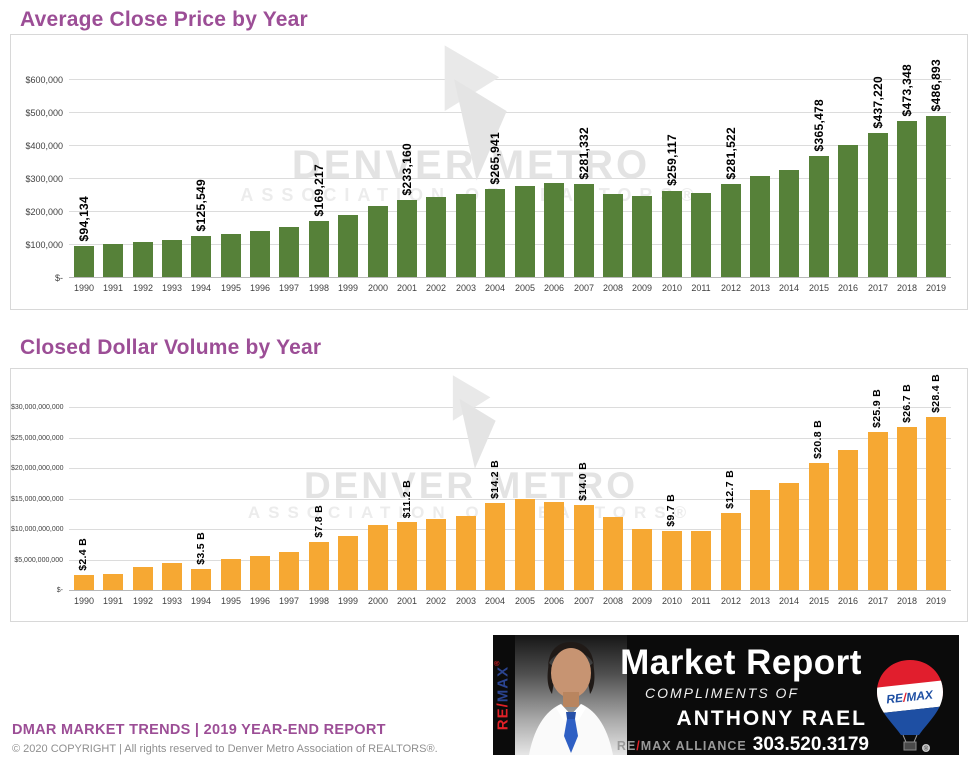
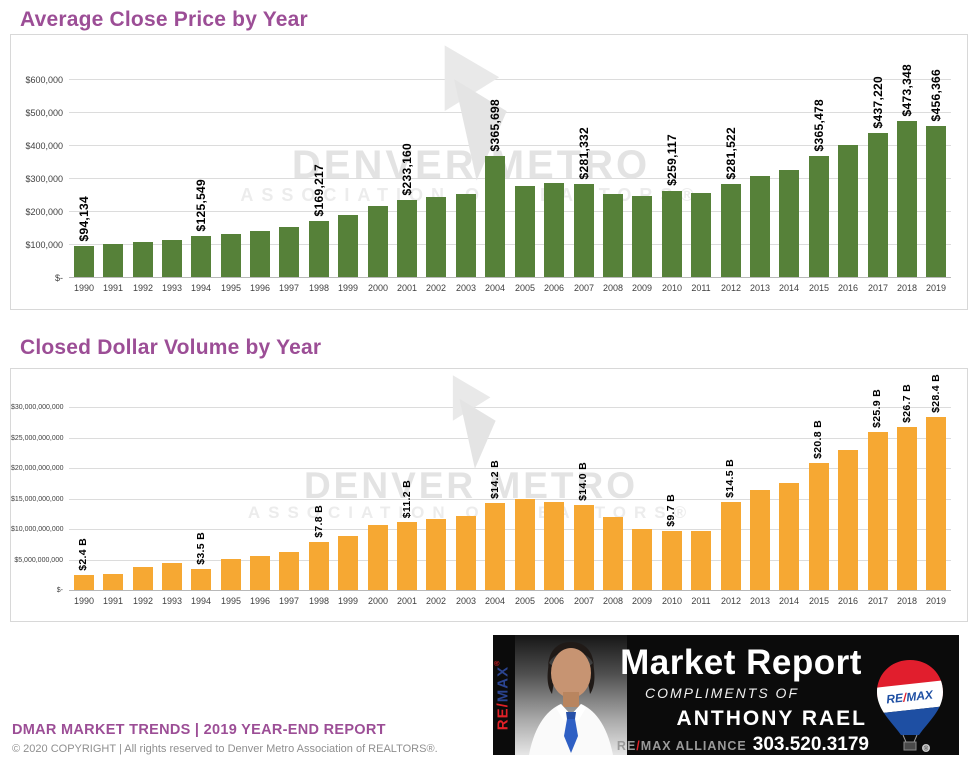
Average Close Price by Year/2004: $265,941 -> $365,698
Average Close Price by Year/2019: $486,893 -> $456,366
Closed Dollar Volume by Year/2012: $12.7 -> $14.5
